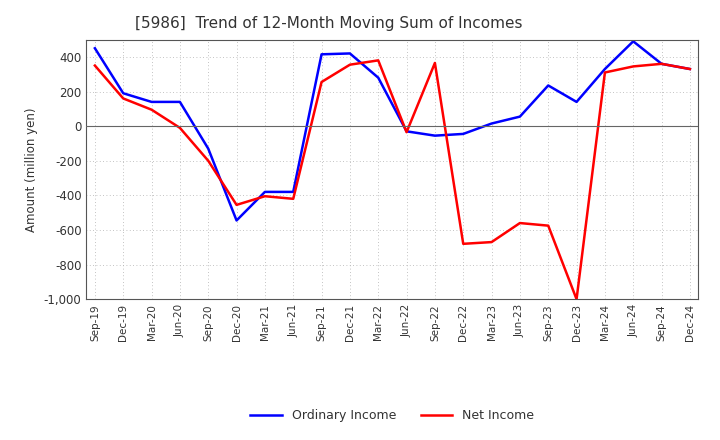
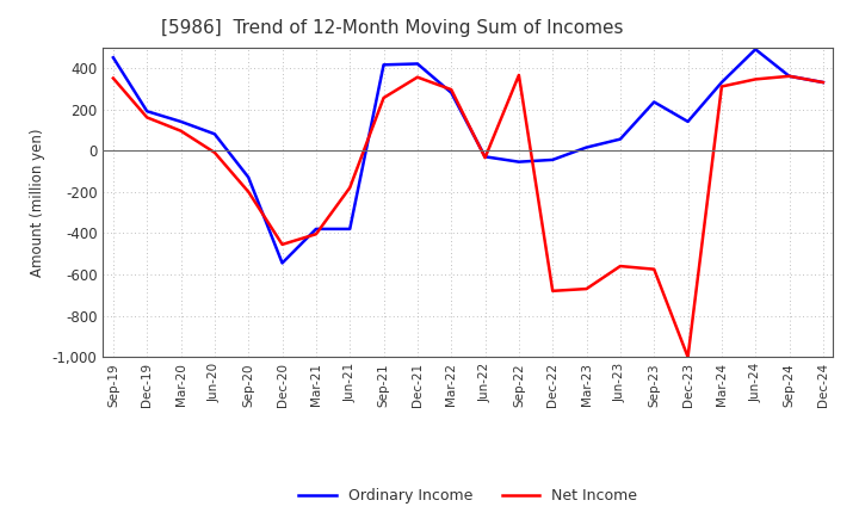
Ordinary Income/Jun-20: 140 -> 80
Net Income/Jun-21: -420 -> -180
Net Income/Mar-22: 380 -> 300
